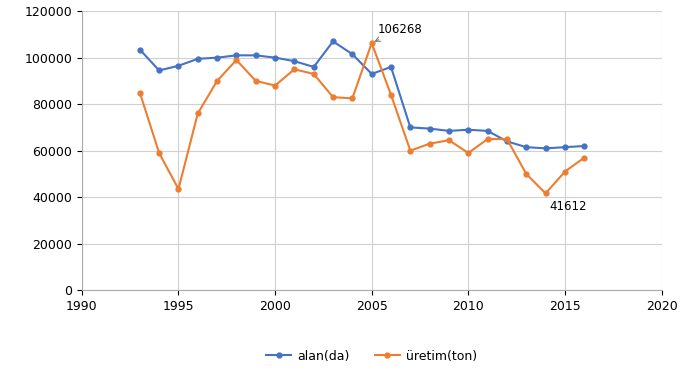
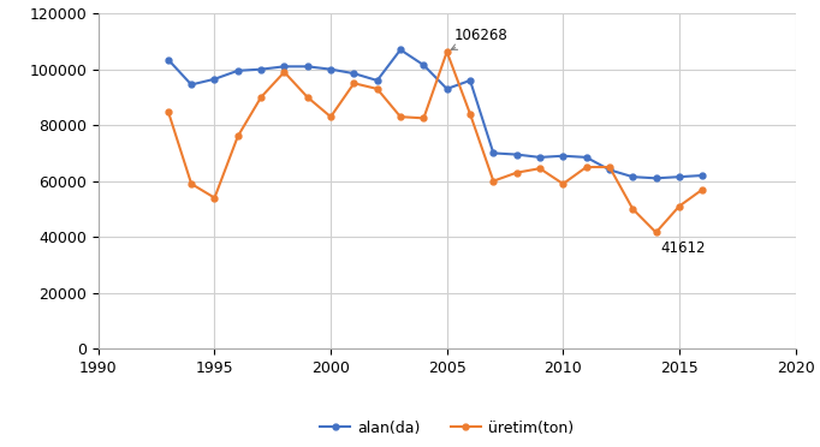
üretim(ton)/1995: 43500 -> 54000
üretim(ton)/2000: 88000 -> 83000
